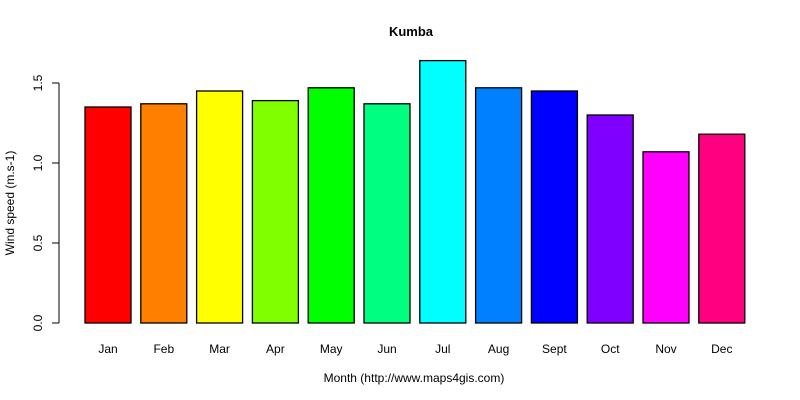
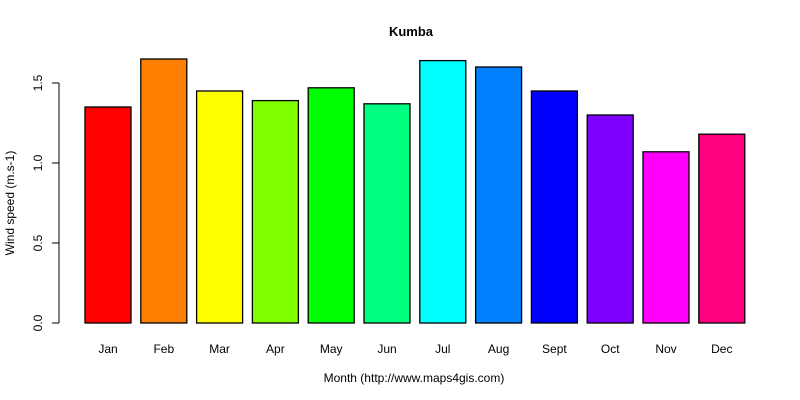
Feb: 1.37 -> 1.65
Aug: 1.47 -> 1.60
